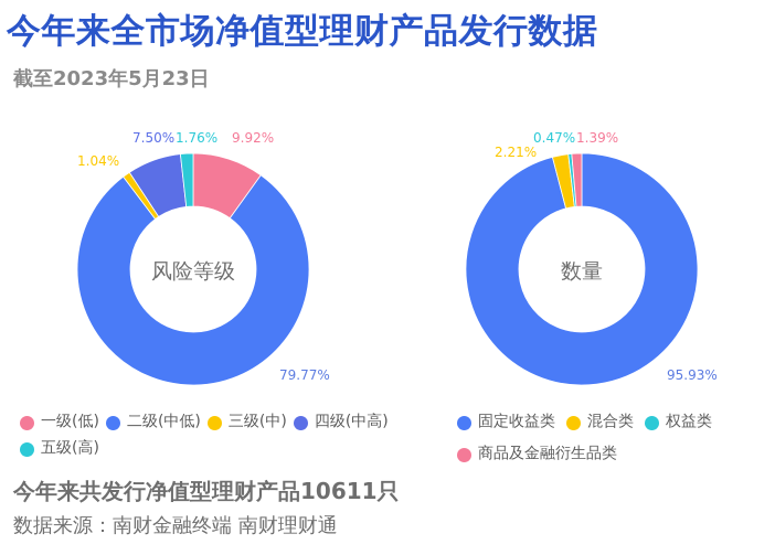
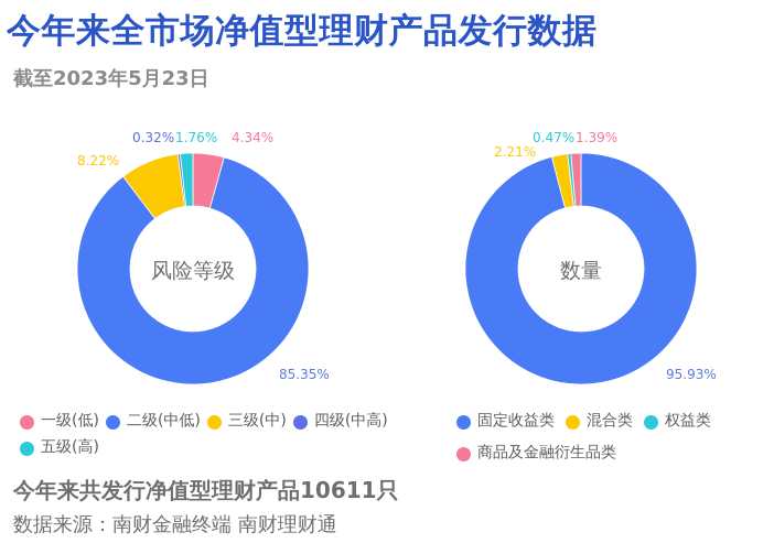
风险等级/一级(低): 9.92% -> 4.34%
风险等级/二级(中低): 79.77% -> 85.35%
风险等级/三级(中): 1.04% -> 8.22%
风险等级/四级(中高): 7.50% -> 0.32%
